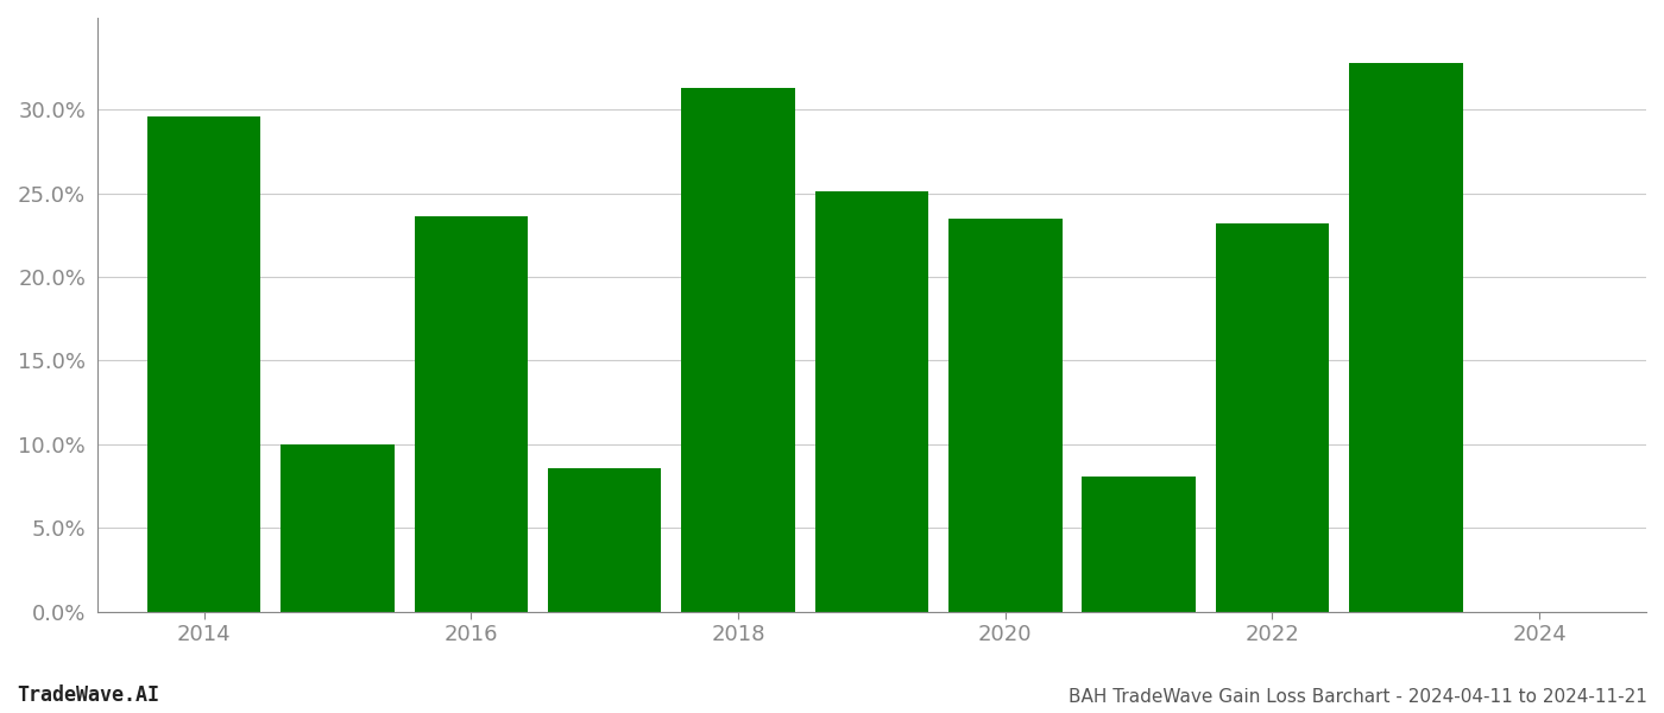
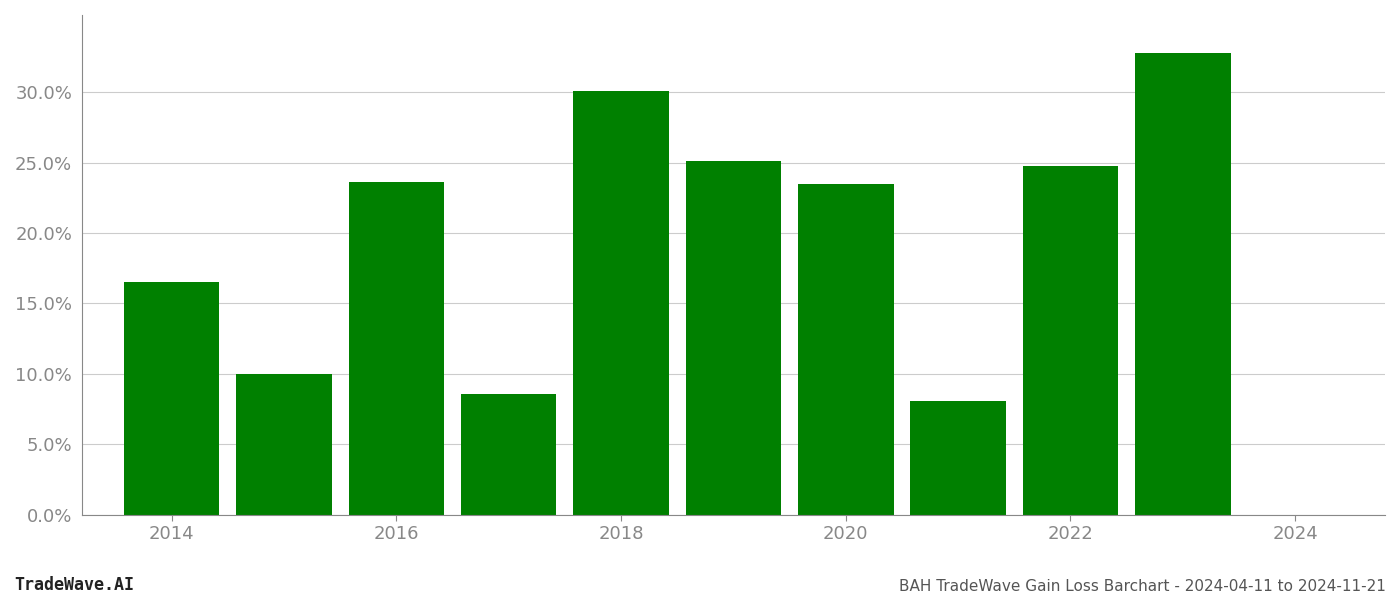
2014: 29.6% -> 16.5%
2018: 31.3% -> 30.1%
2022: 23.2% -> 24.8%
